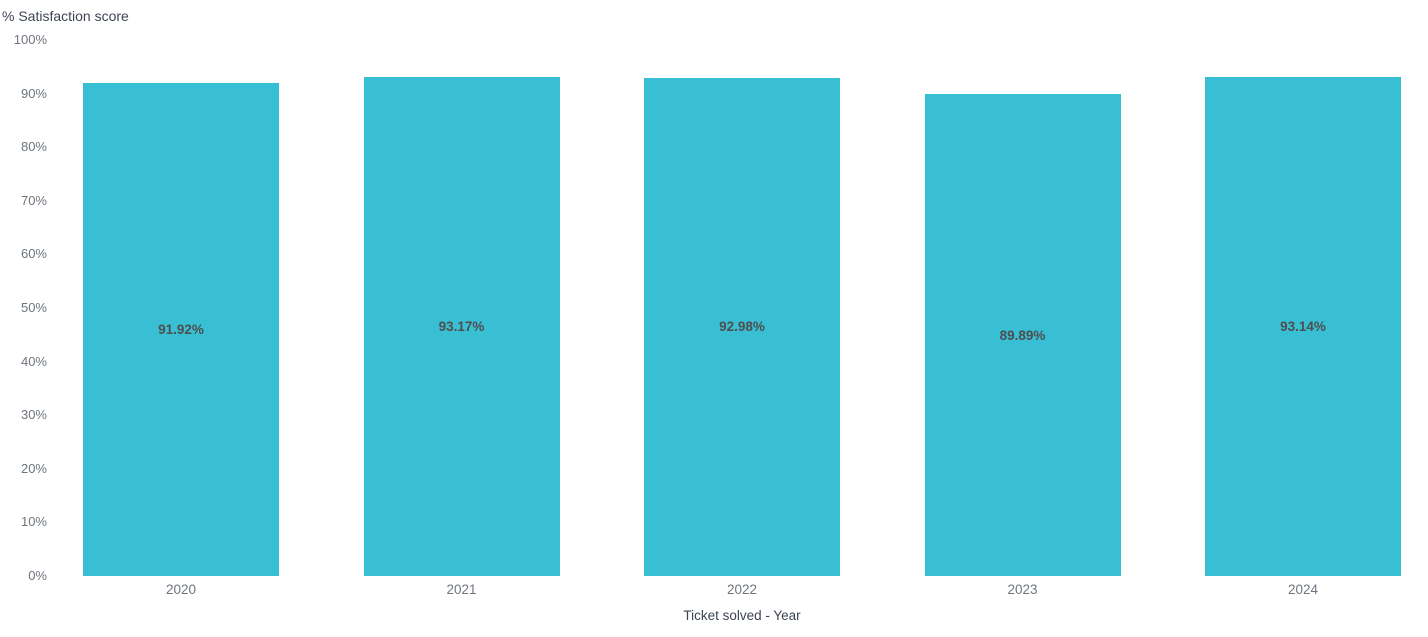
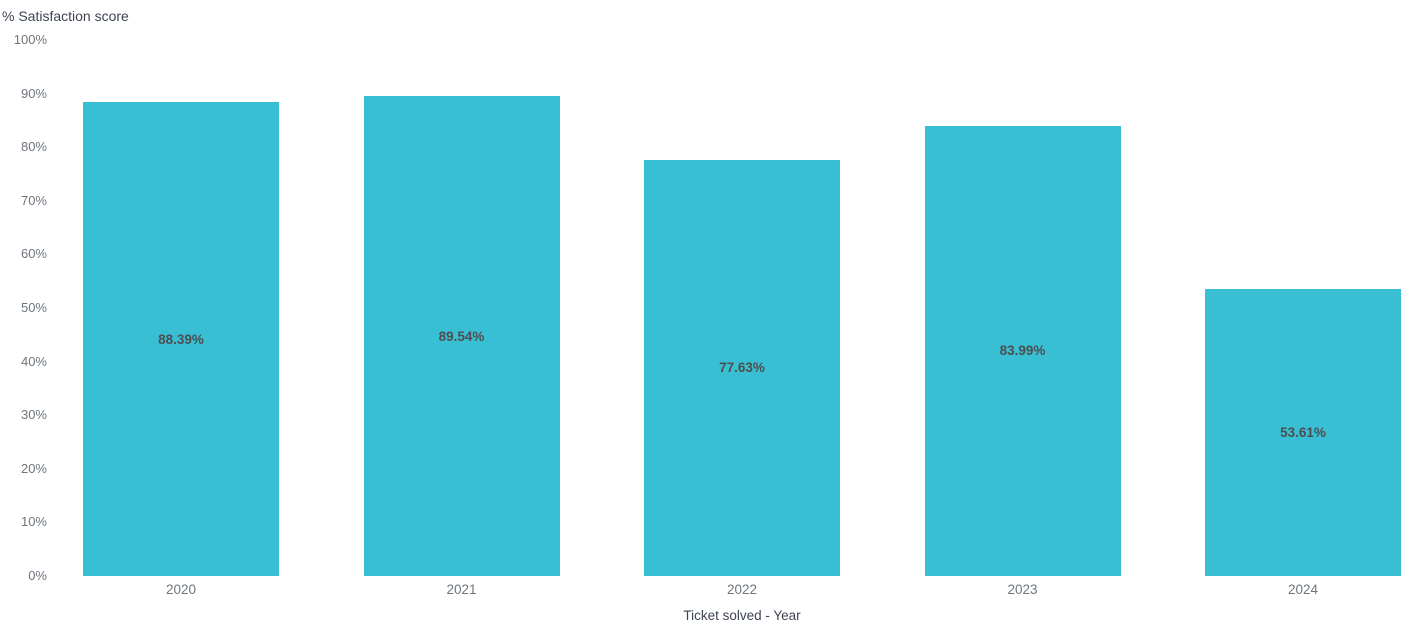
2020: 91.92% -> 88.39%
2021: 93.17% -> 89.54%
2022: 92.98% -> 77.63%
2023: 89.89% -> 83.99%
2024: 93.14% -> 53.61%
